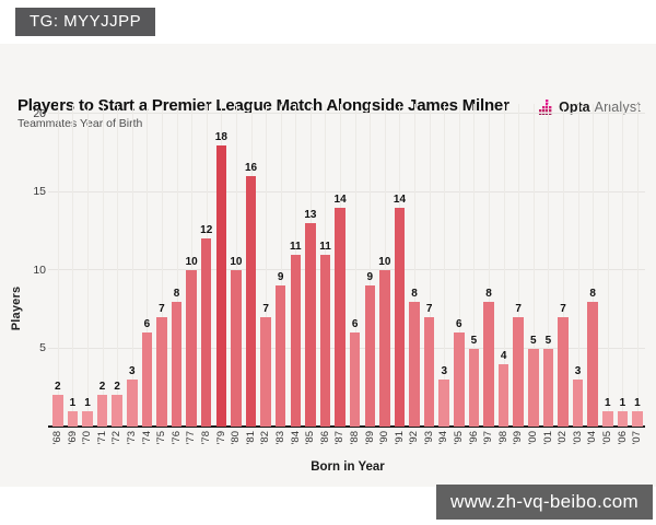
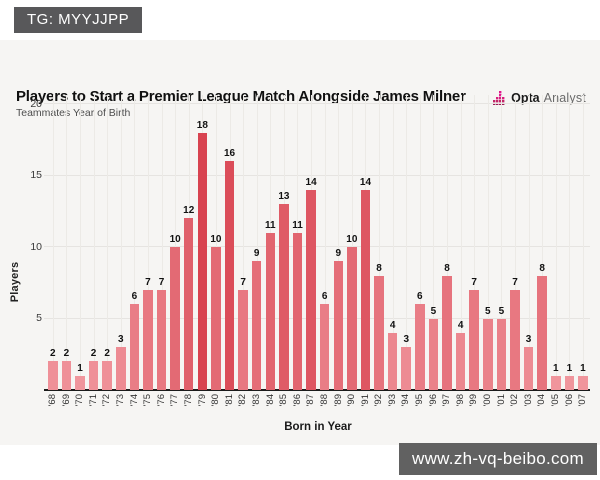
'69: 1 -> 2
'76: 8 -> 7
'93: 7 -> 4
